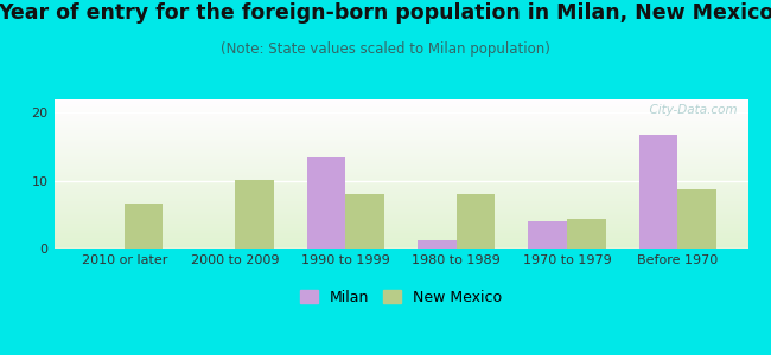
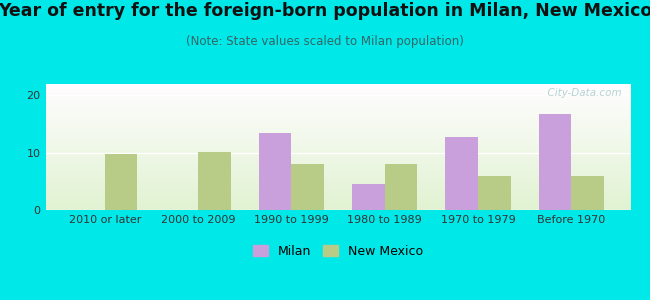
New Mexico/2010 or later: 6.6 -> 9.7
Milan/1980 to 1989: 1.2 -> 4.5
Milan/1970 to 1979: 4.0 -> 12.8
New Mexico/1970 to 1979: 4.4 -> 6.0
New Mexico/Before 1970: 8.8 -> 6.0
